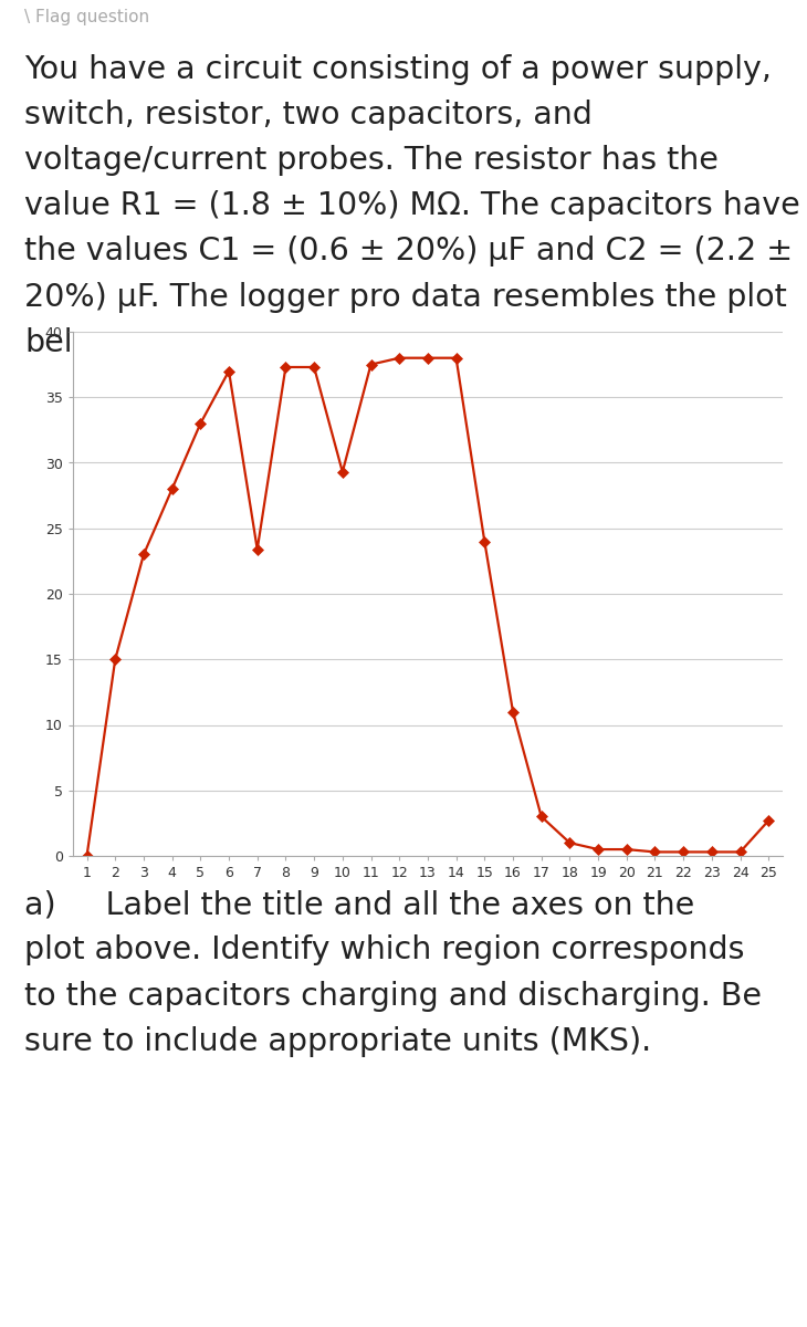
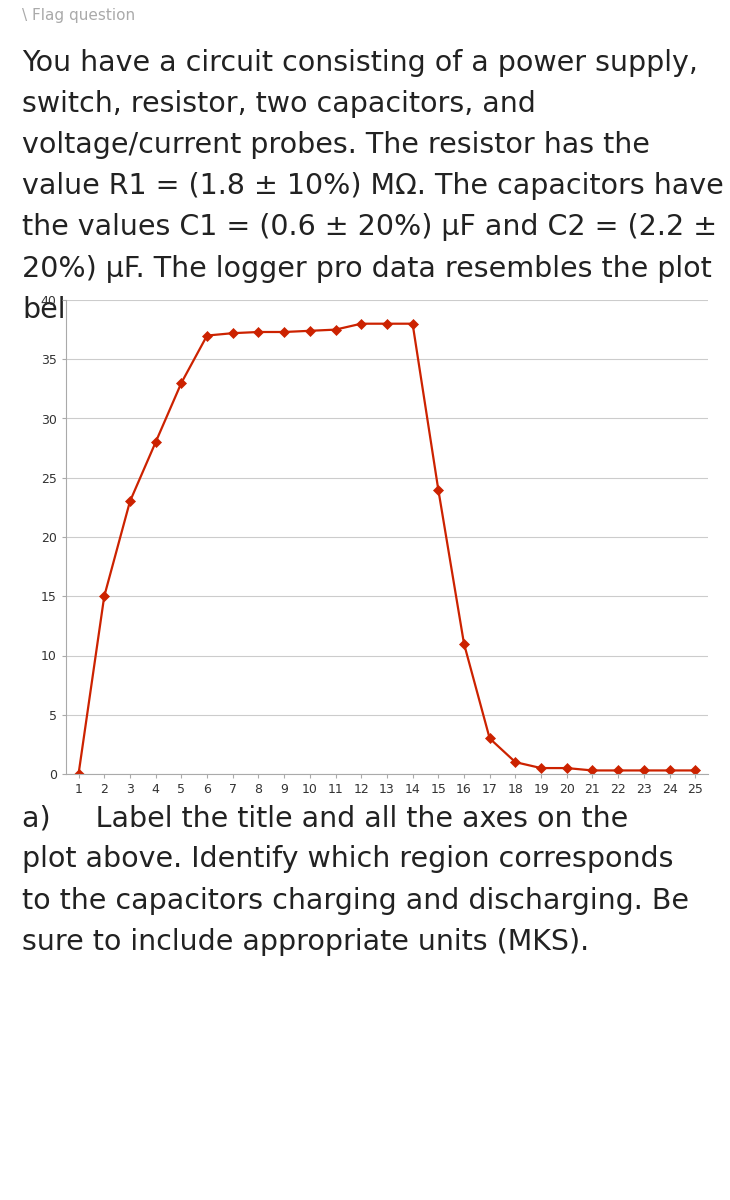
7: 23.4 -> 37.2
10: 29.3 -> 37.4
25: 2.7 -> 0.3
